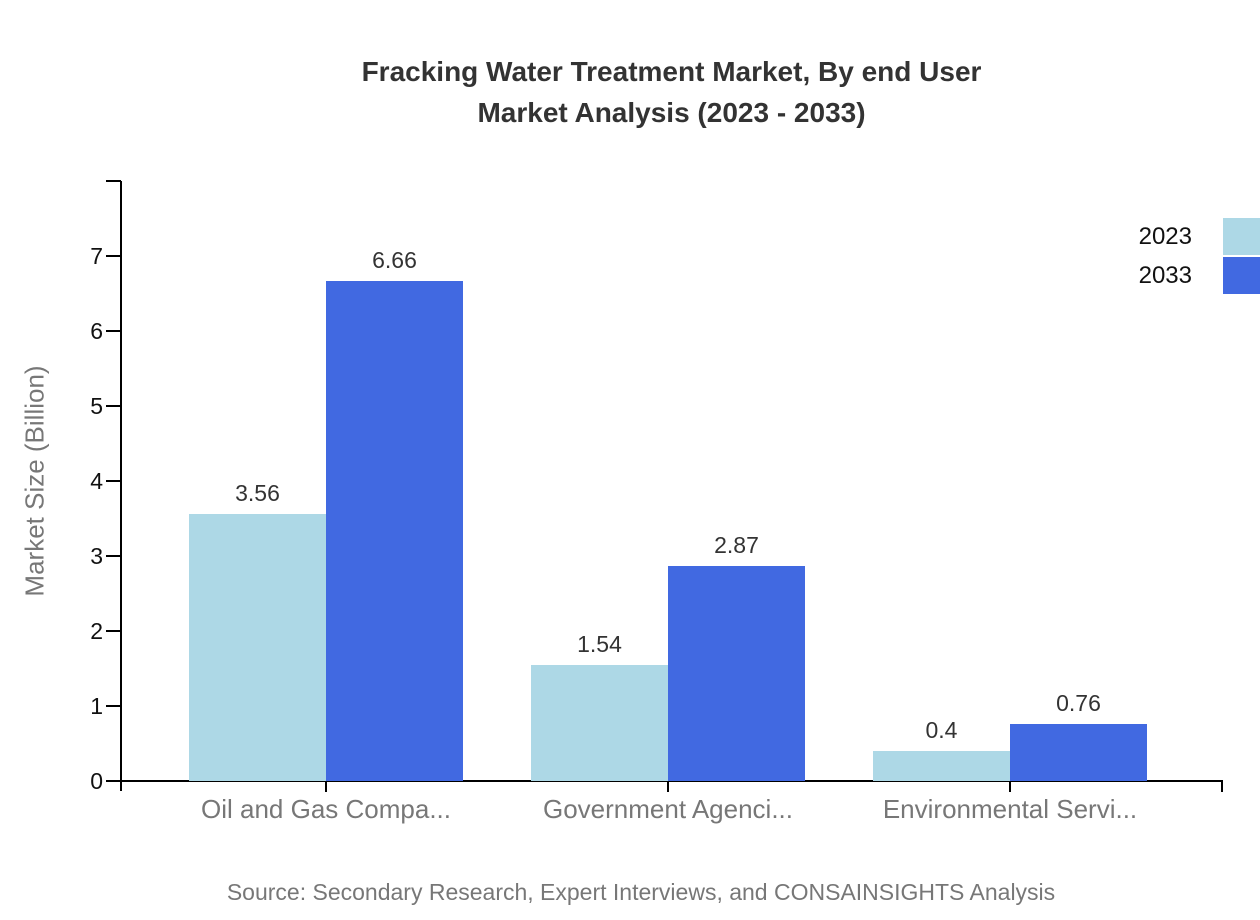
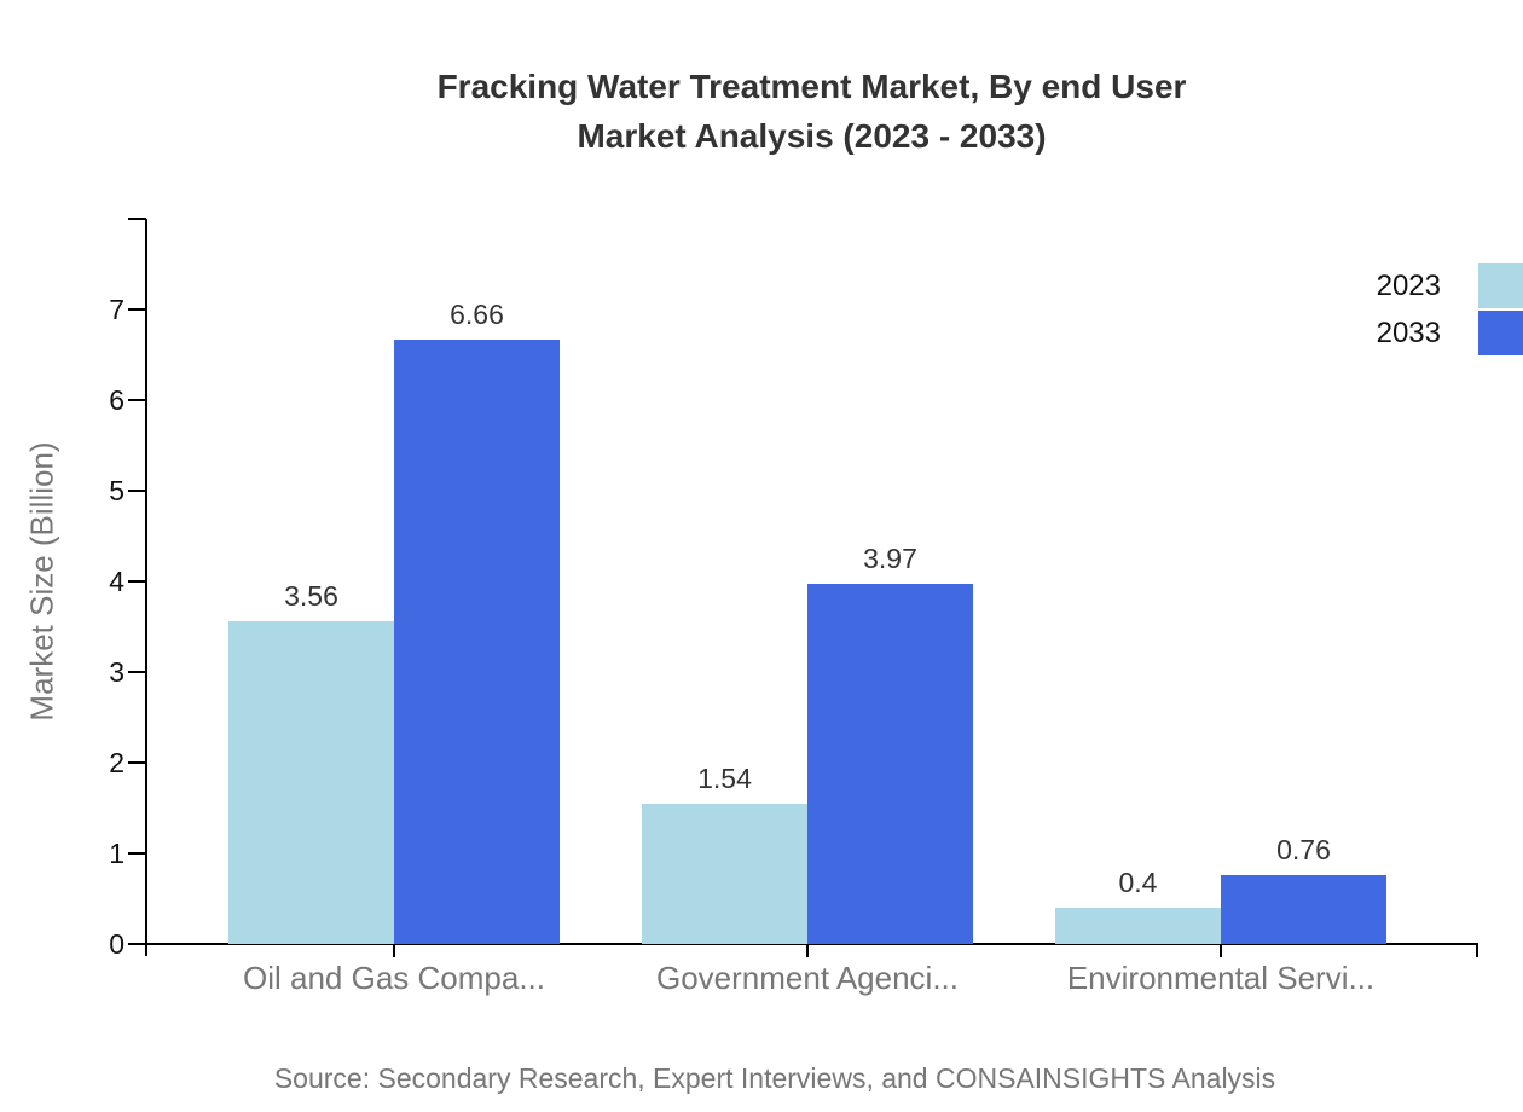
2033/Government Agenci...: 2.87 -> 3.97
